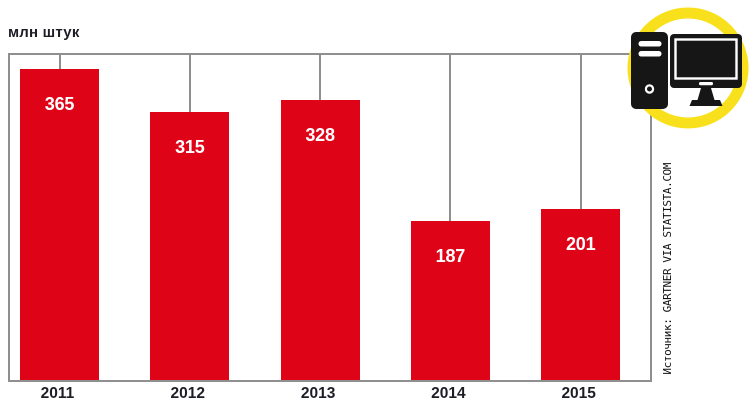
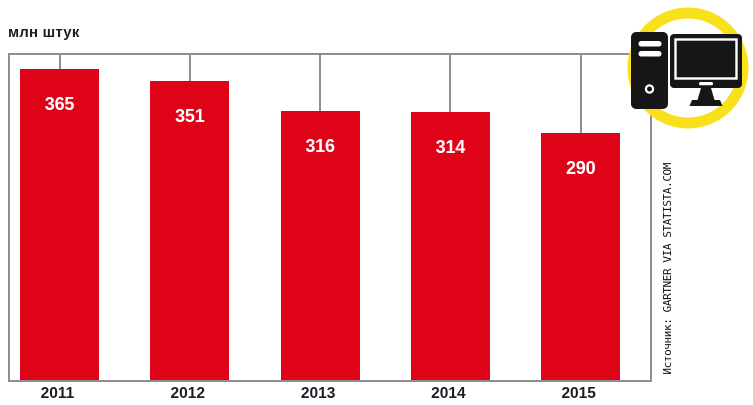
2012: 315 -> 351
2013: 328 -> 316
2014: 187 -> 314
2015: 201 -> 290
